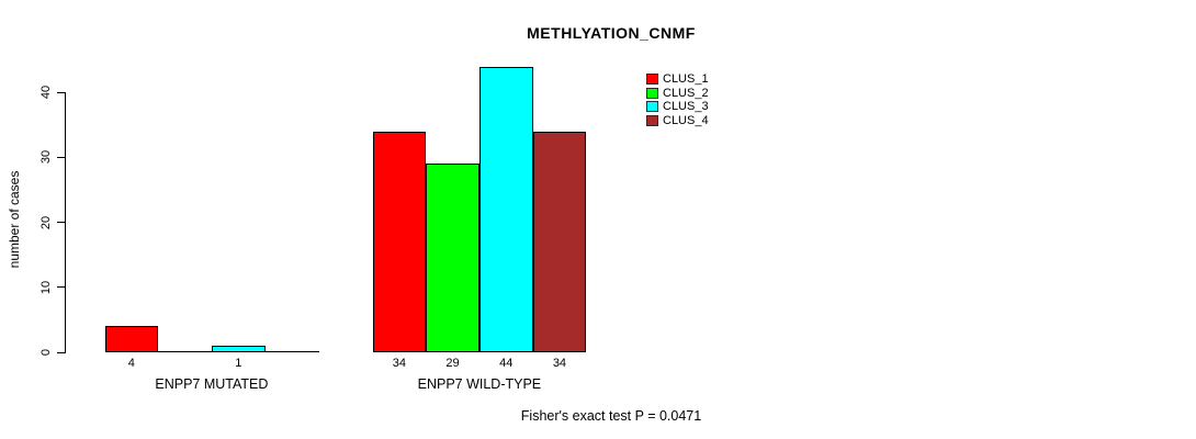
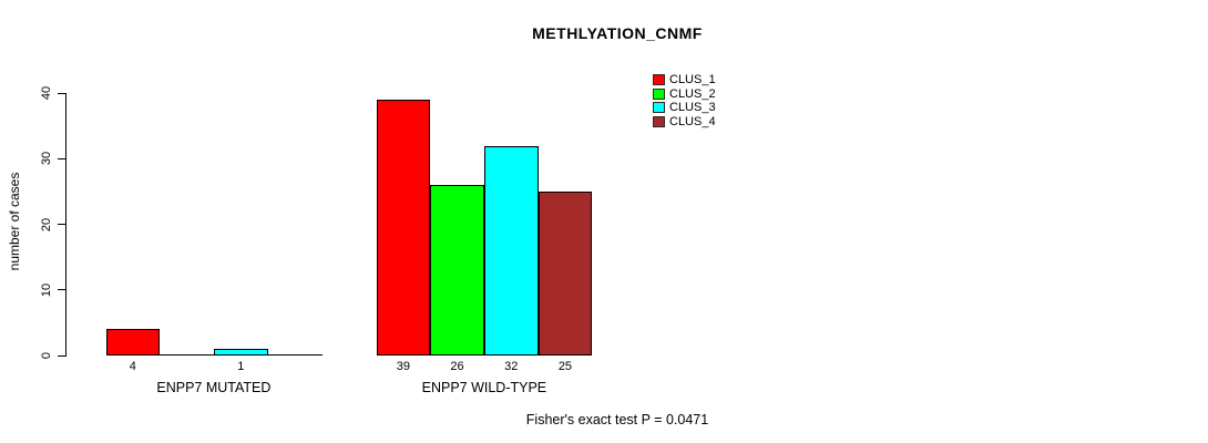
CLUS_1/ENPP7 WILD-TYPE: 34 -> 39
CLUS_2/ENPP7 WILD-TYPE: 29 -> 26
CLUS_3/ENPP7 WILD-TYPE: 44 -> 32
CLUS_4/ENPP7 WILD-TYPE: 34 -> 25
